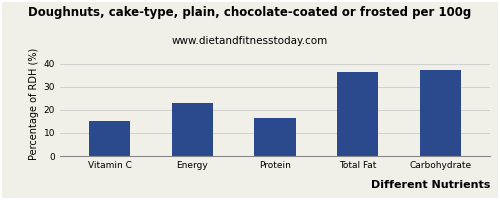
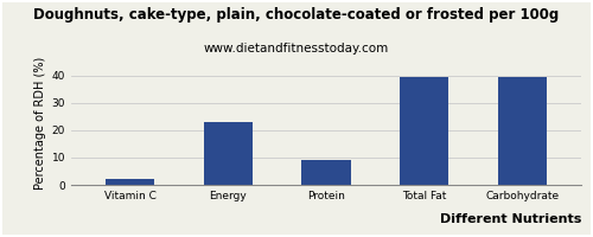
Vitamin C: 15.0 -> 2.0
Protein: 16.5 -> 9.0
Total Fat: 36.5 -> 39.5
Carbohydrate: 37.0 -> 39.5
